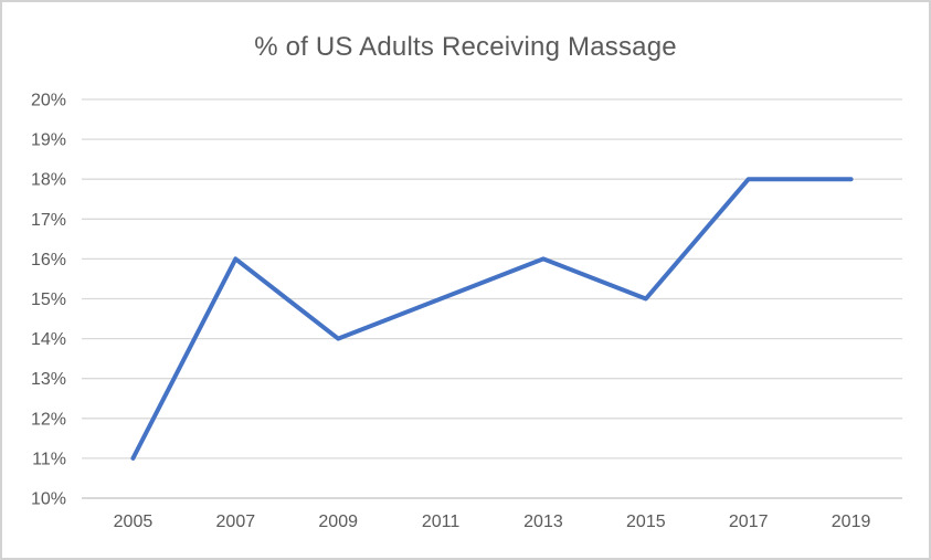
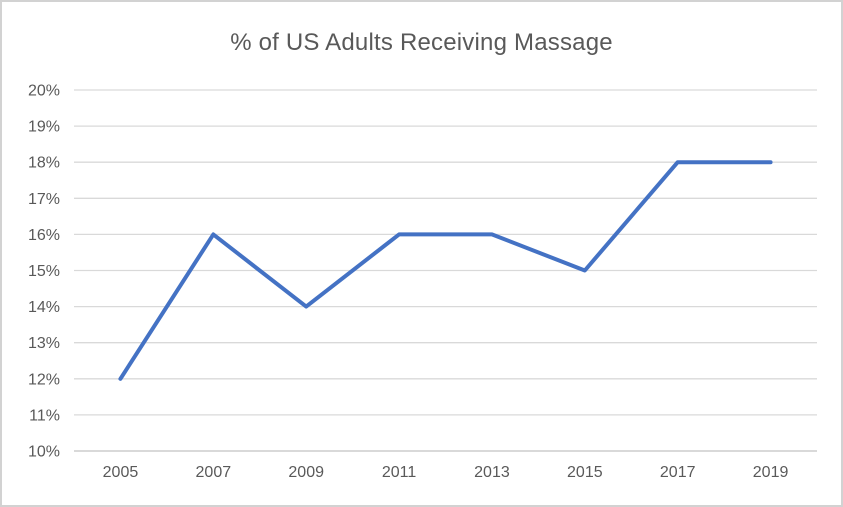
2005: 11% -> 12%
2011: 15% -> 16%
